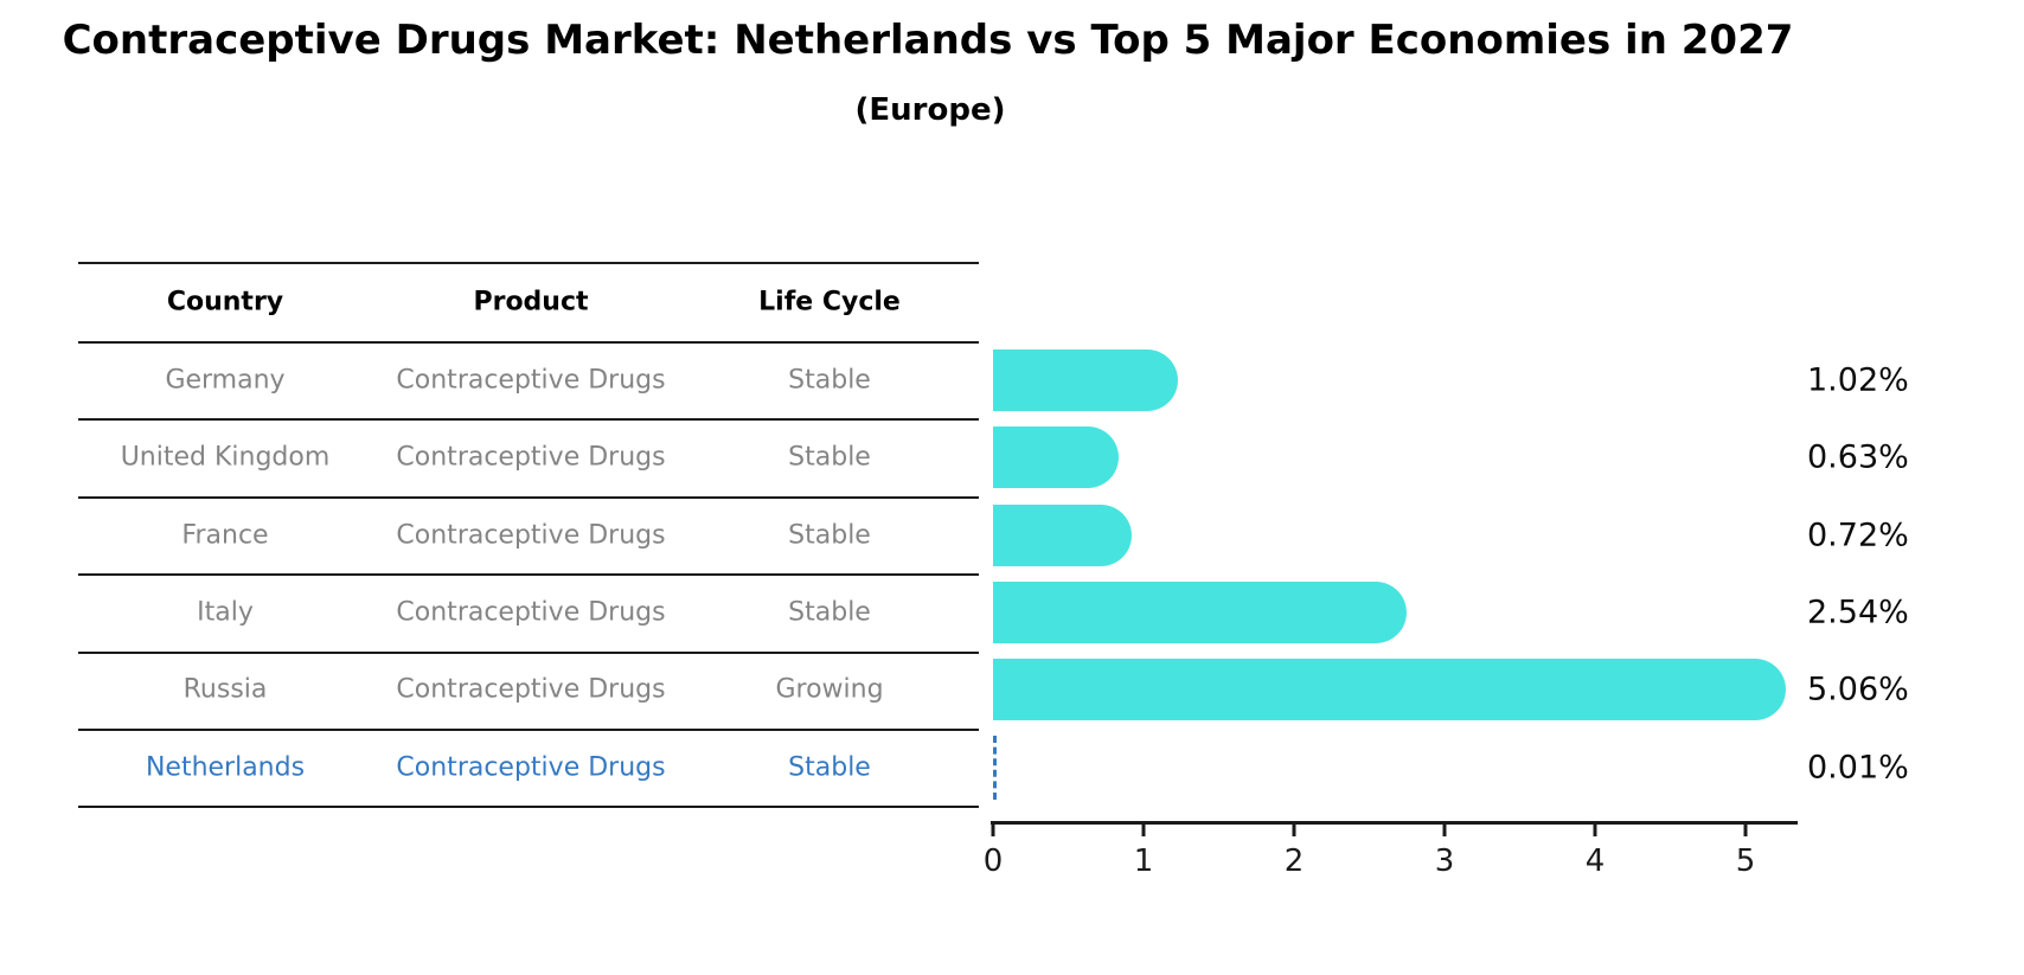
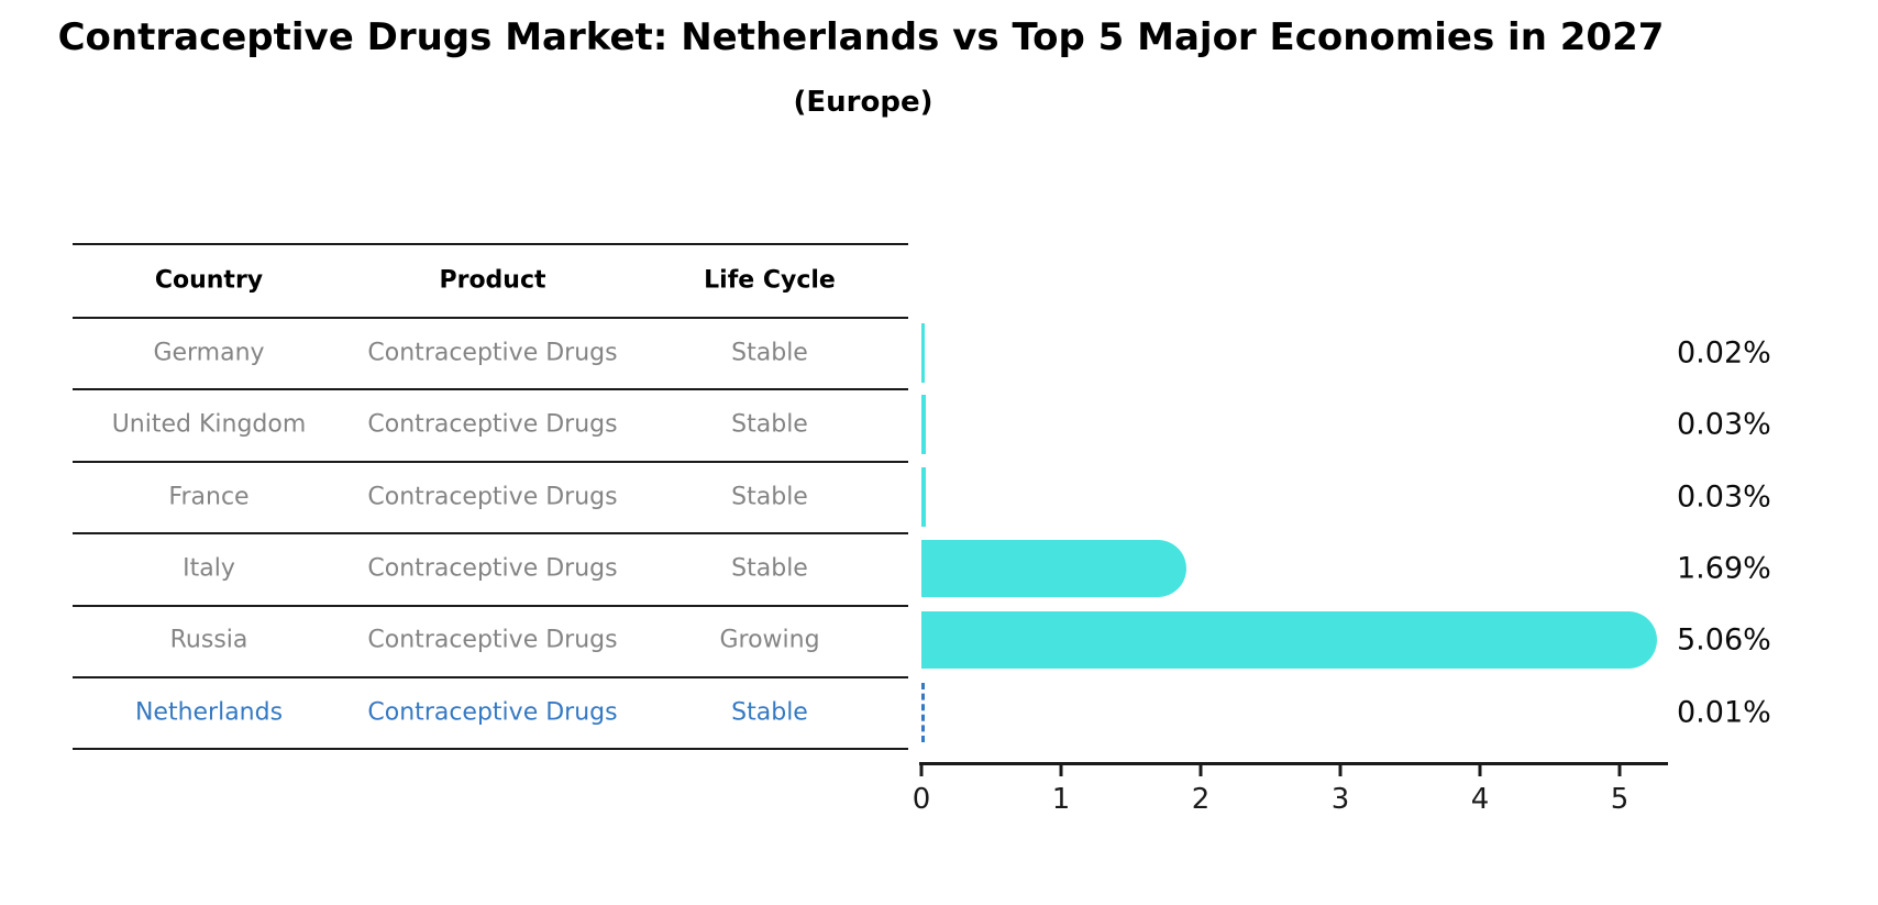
Germany: 1.02% -> 0.02%
United Kingdom: 0.63% -> 0.03%
France: 0.72% -> 0.03%
Italy: 2.54% -> 1.69%
